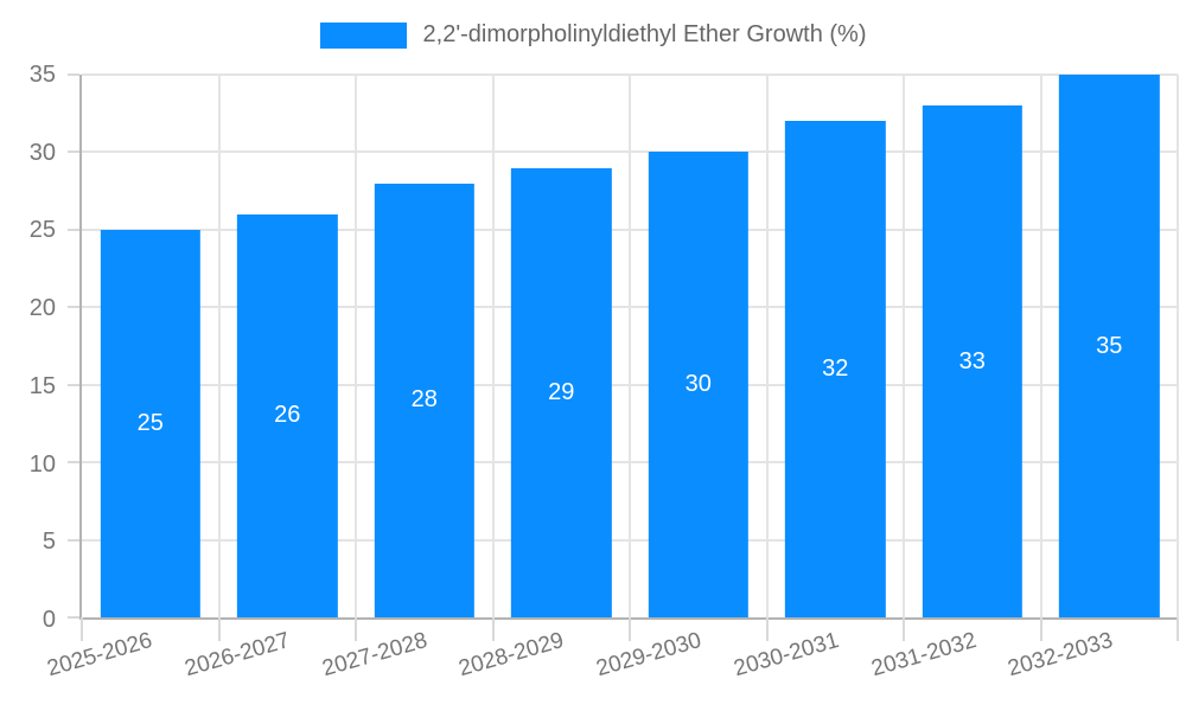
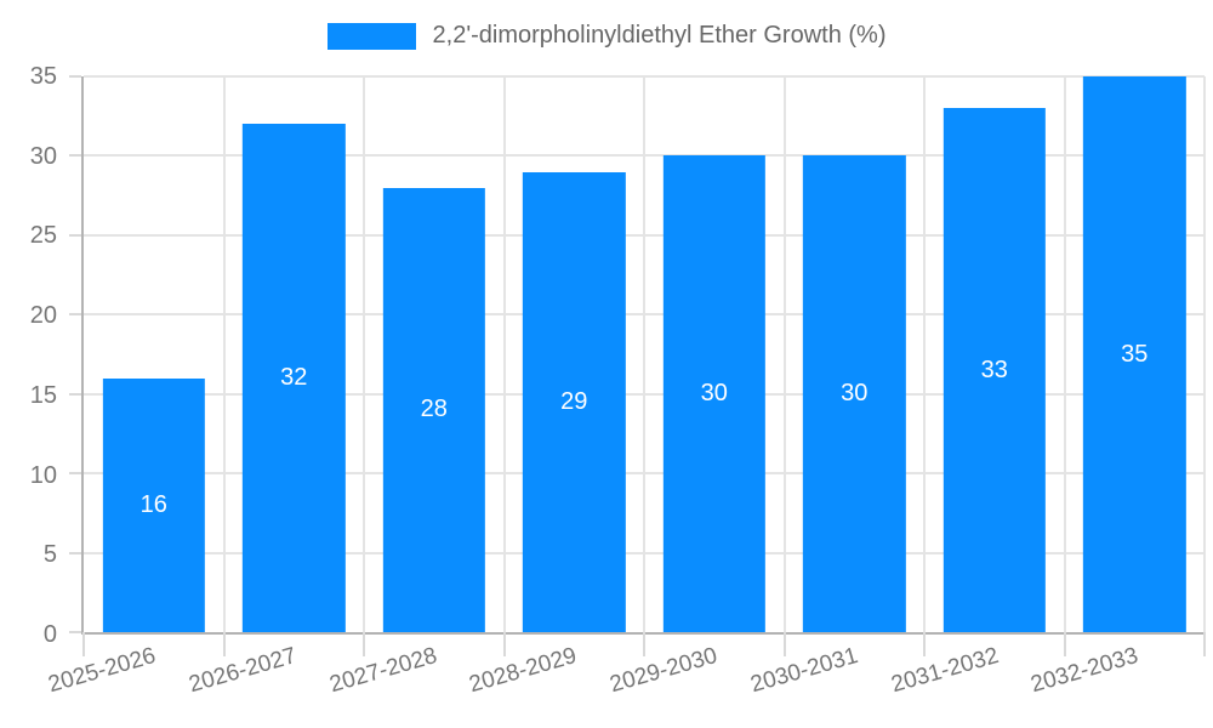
2025-2026: 25 -> 16
2026-2027: 26 -> 32
2030-2031: 32 -> 30
